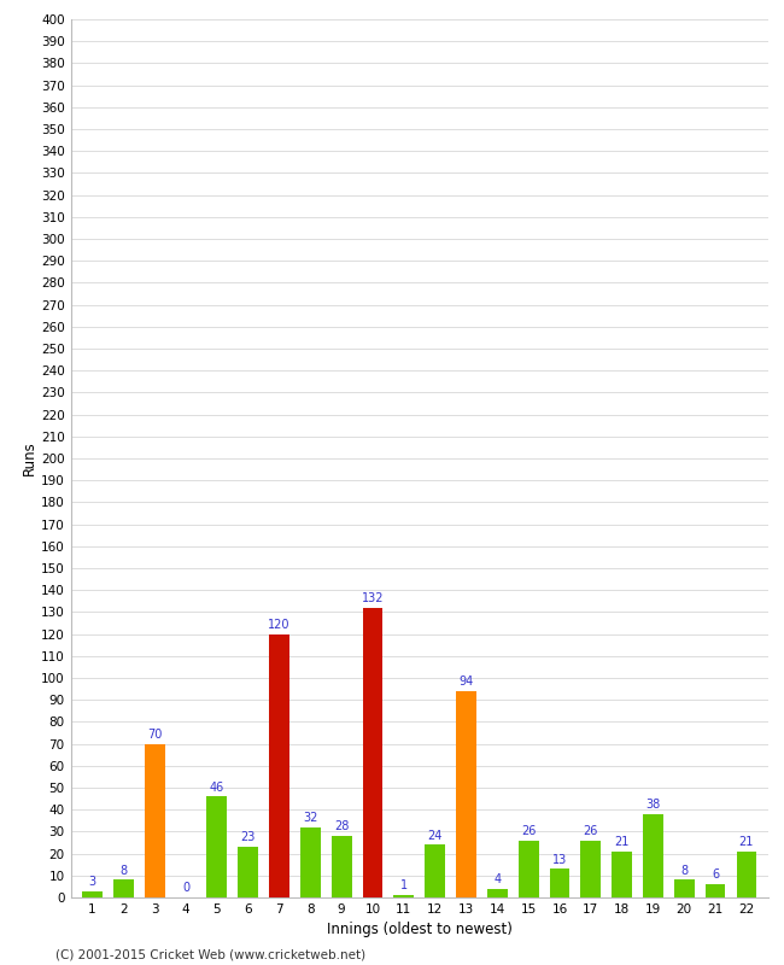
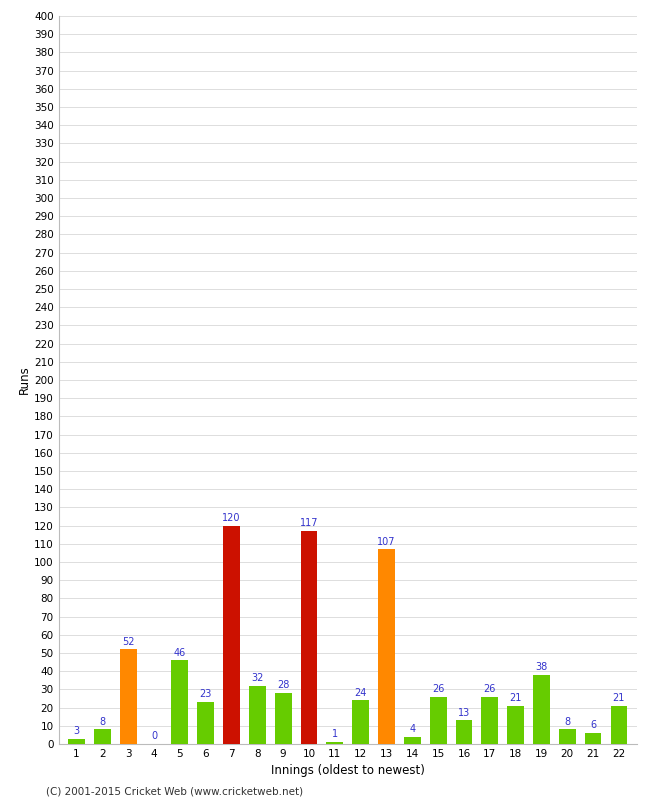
3: 70 -> 52
10: 132 -> 117
13: 94 -> 107
